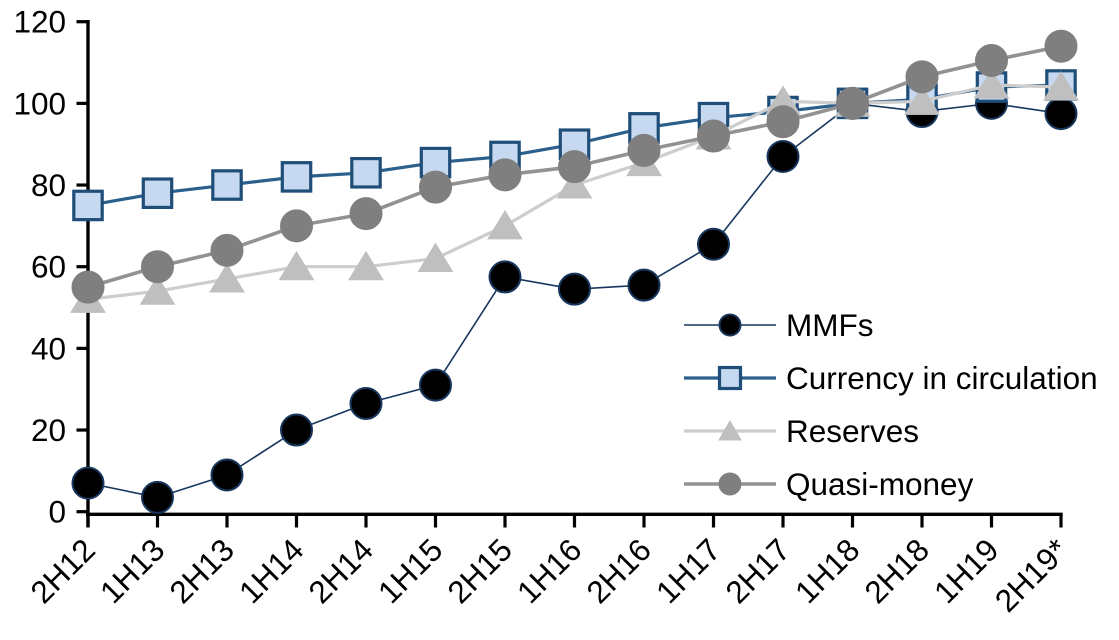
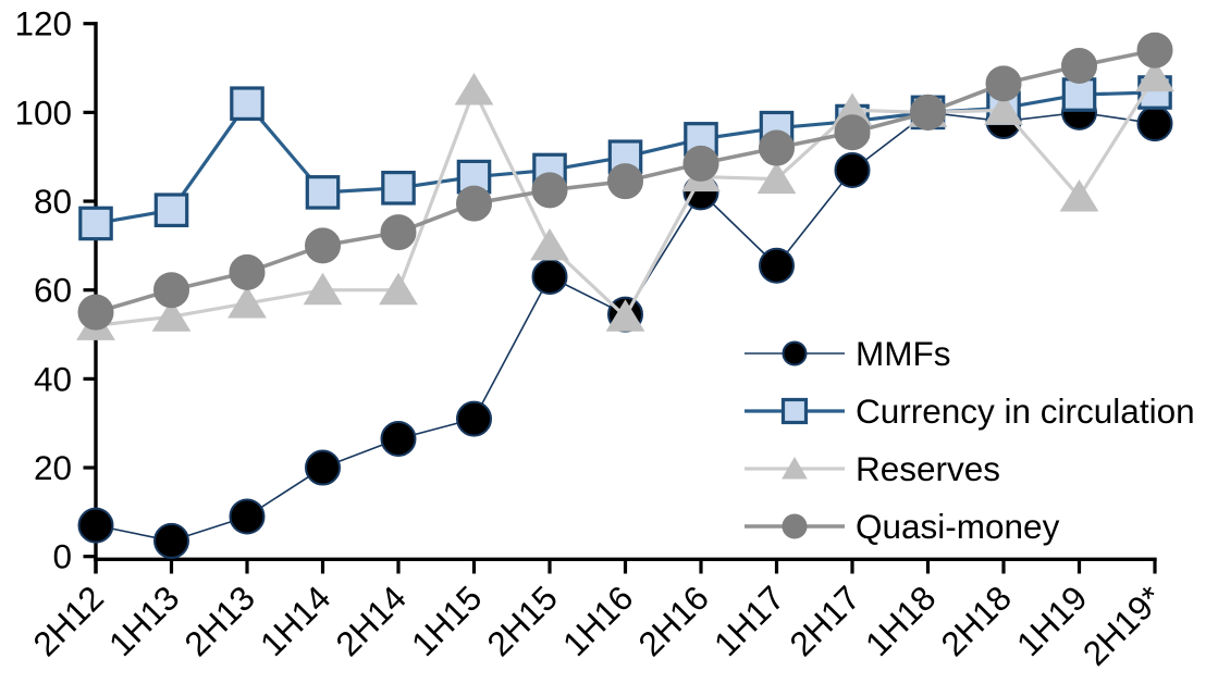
Currency in circulation/2H13: 80 -> 102
Reserves/1H15: 62 -> 105
MMFs/2H15: 58 -> 63
Reserves/1H16: 80 -> 54
MMFs/2H16: 56 -> 82
Reserves/1H17: 92 -> 85
Reserves/1H19: 104 -> 81
Reserves/2H19*: 104 -> 108
